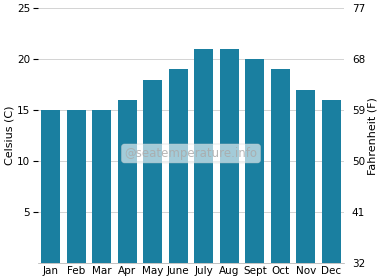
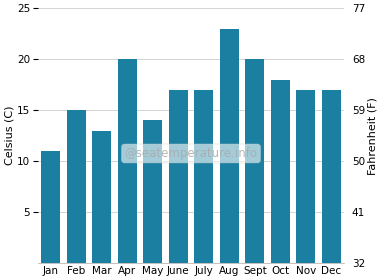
Jan: 15 -> 11
Mar: 15 -> 13
Apr: 16 -> 20
May: 18 -> 14
June: 19 -> 17
July: 21 -> 17
Aug: 21 -> 23
Oct: 19 -> 18
Dec: 16 -> 17
